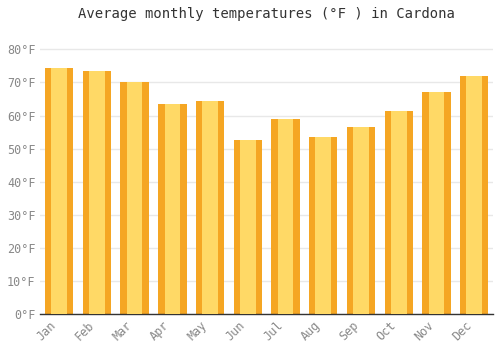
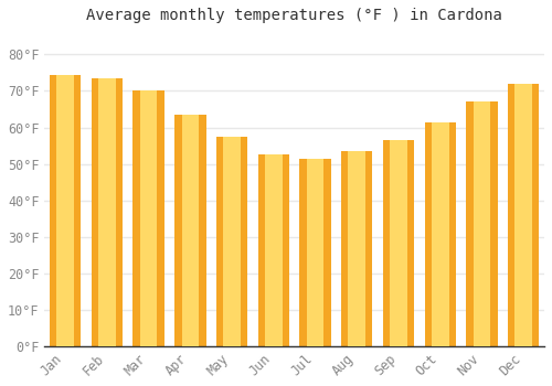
May: 64.5°F -> 57.5°F
Jul: 59.0°F -> 51.5°F
